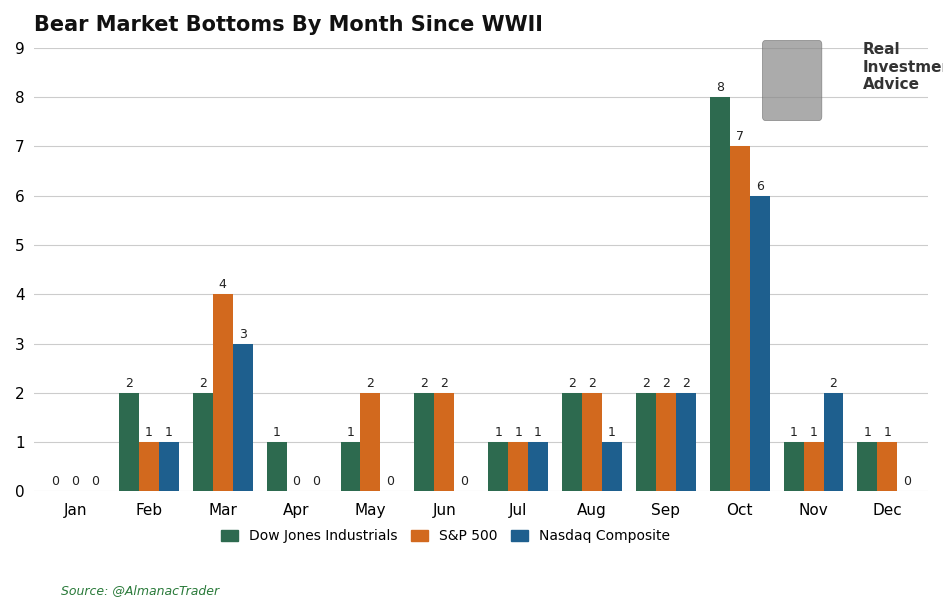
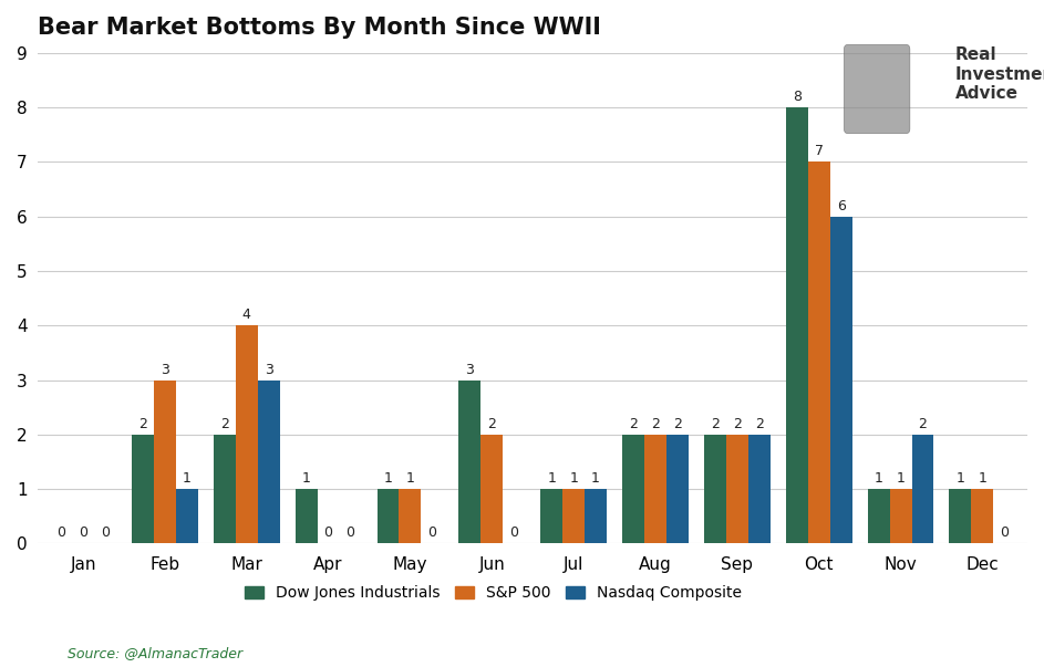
S&P 500/Feb: 1 -> 3
S&P 500/May: 2 -> 1
Dow Jones Industrials/Jun: 2 -> 3
Nasdaq Composite/Aug: 1 -> 2
